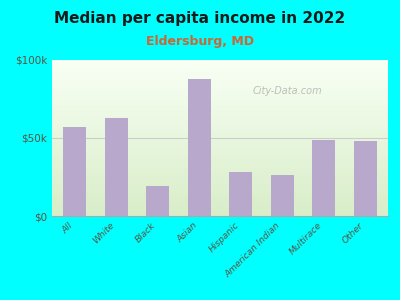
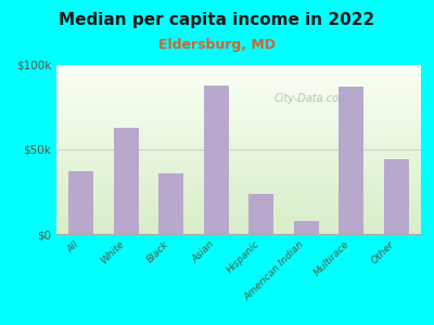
All: $57k -> $37k
Black: $19k -> $36k
Hispanic: $28k -> $24k
American Indian: $26k -> $8k
Multirace: $49k -> $87k
Other: $48k -> $44k
